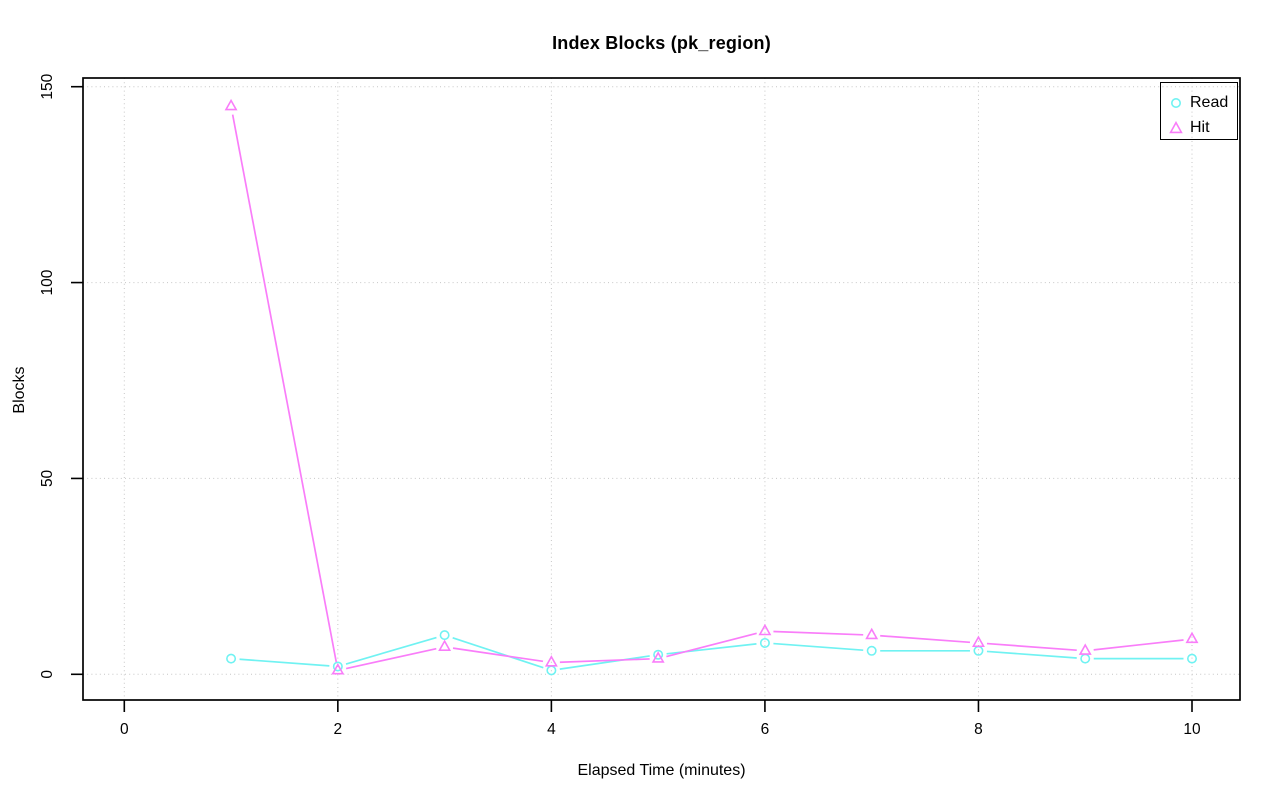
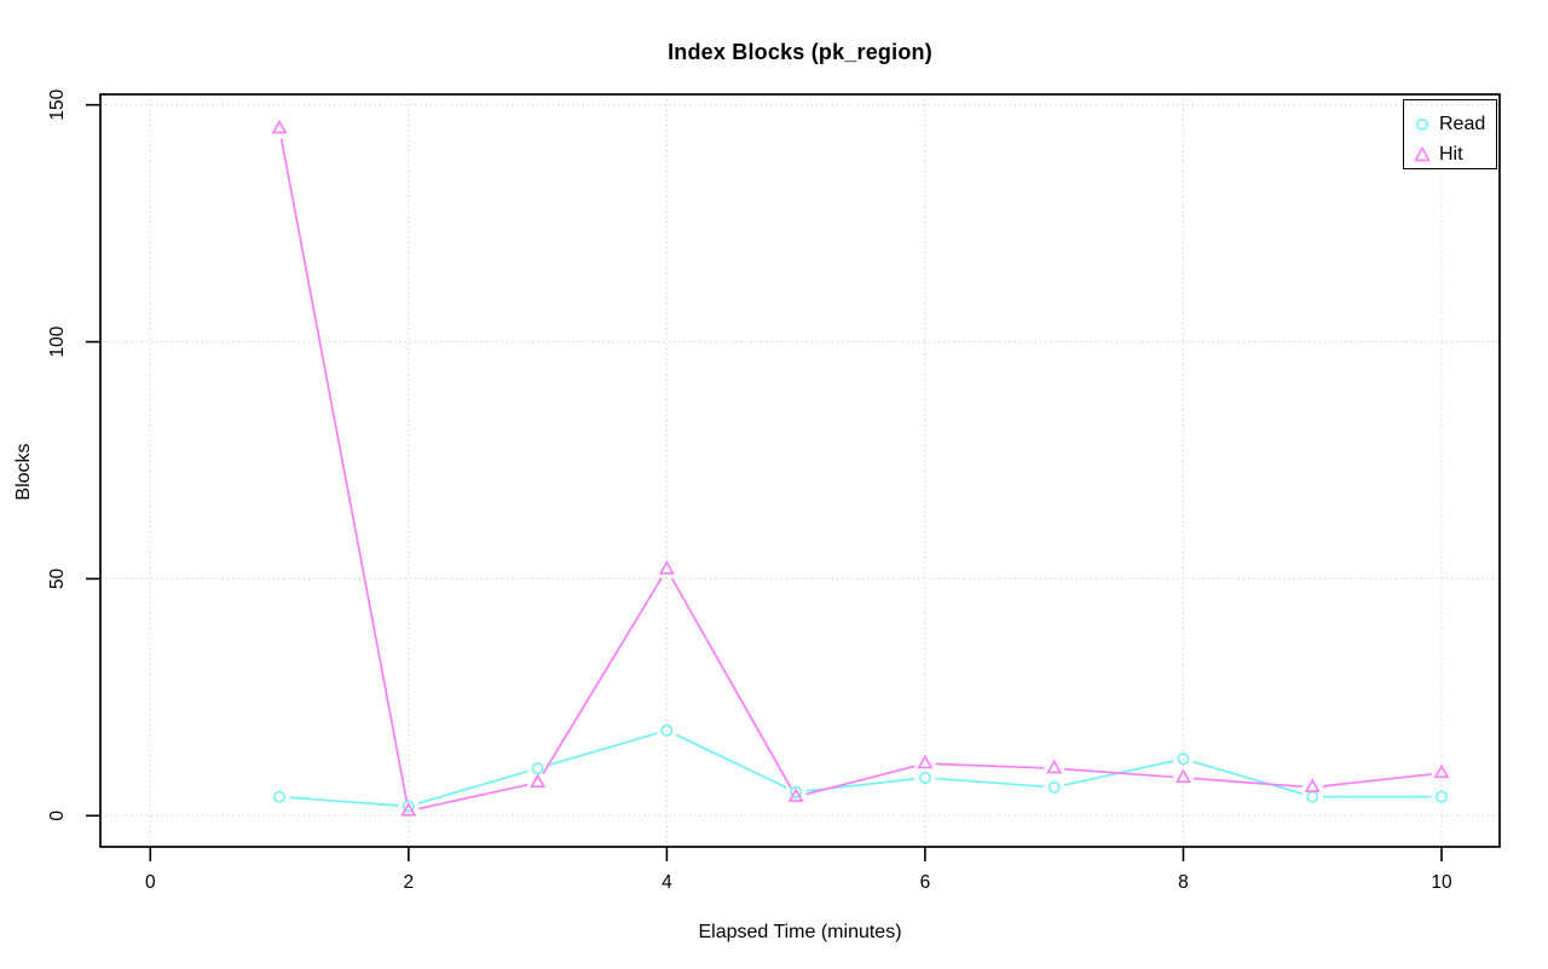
Read/4: 1 -> 18
Hit/4: 3 -> 52
Read/8: 6 -> 12
